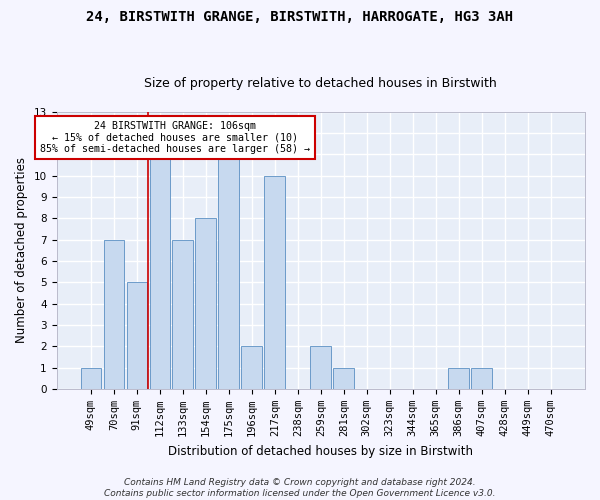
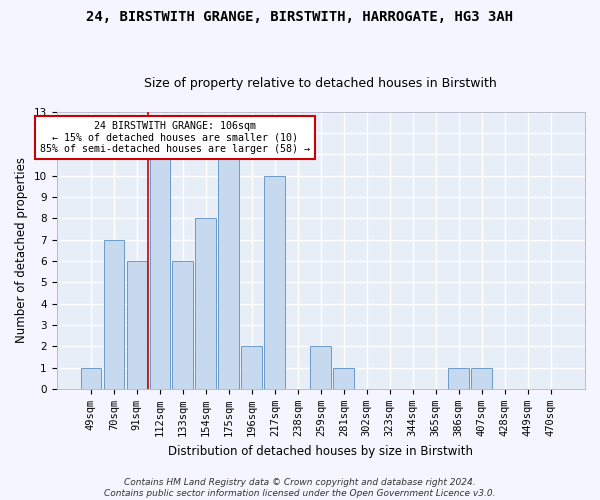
91sqm: 5 -> 6
133sqm: 7 -> 6
